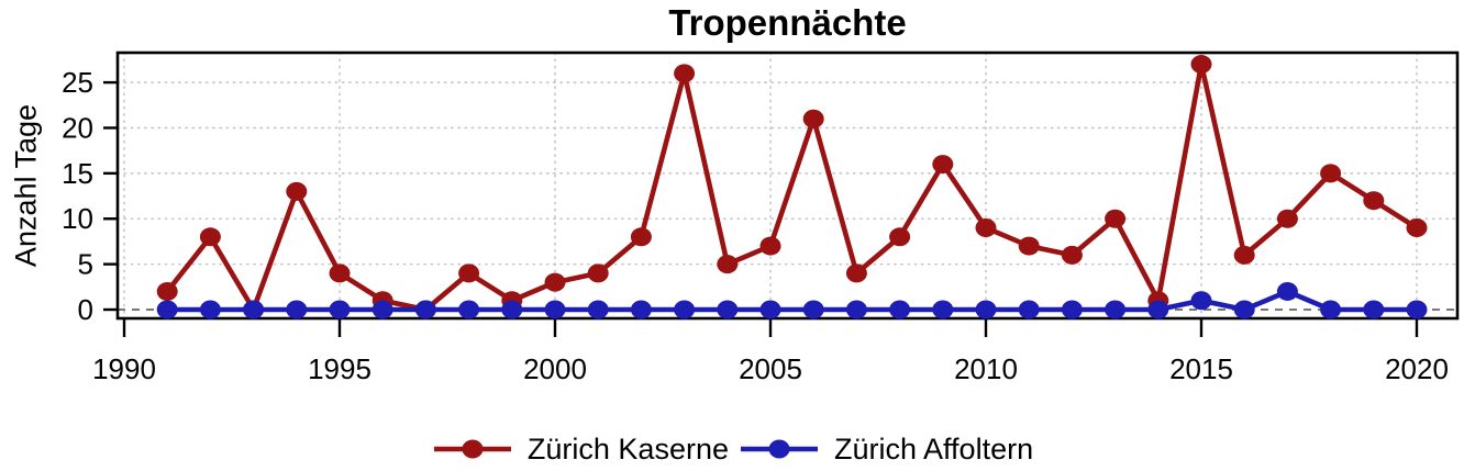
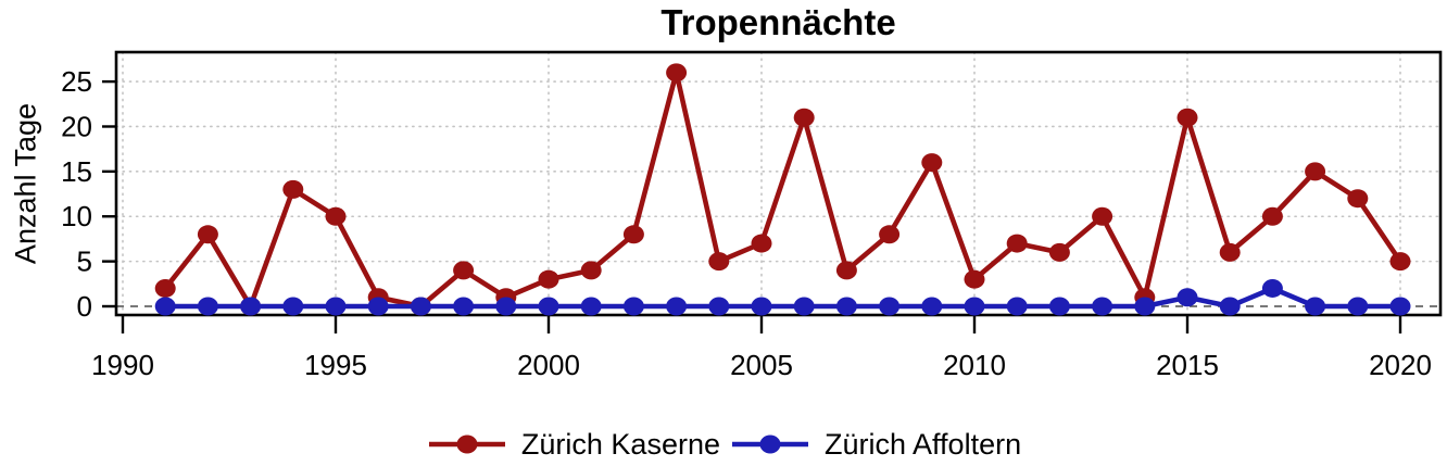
Zürich Kaserne/1995: 4 -> 10
Zürich Kaserne/2010: 9 -> 3
Zürich Kaserne/2015: 27 -> 21
Zürich Kaserne/2020: 9 -> 5
